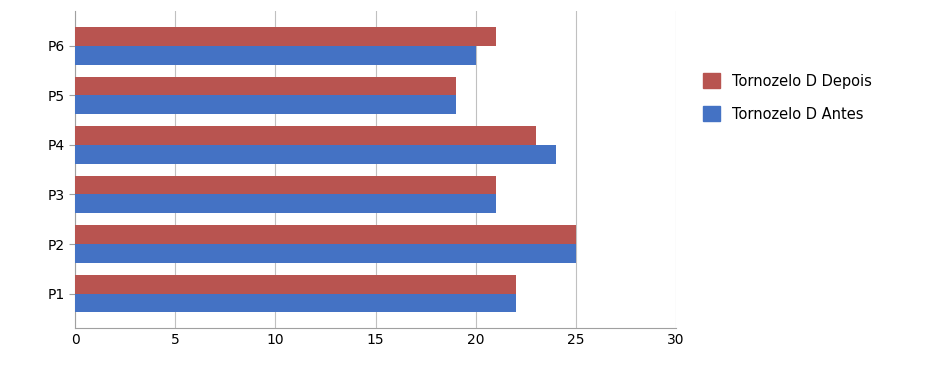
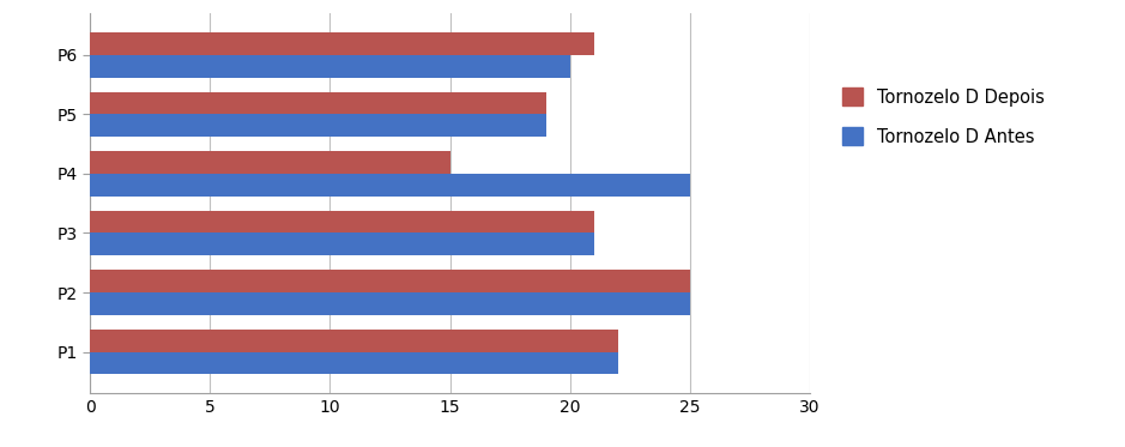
Tornozelo D Depois/P4: 23 -> 15
Tornozelo D Antes/P4: 24 -> 25
